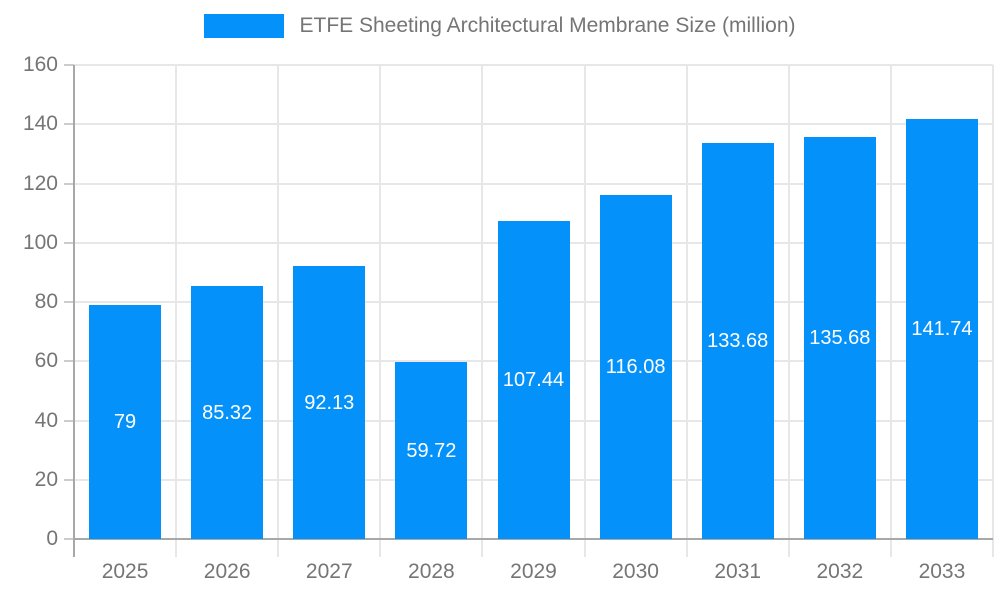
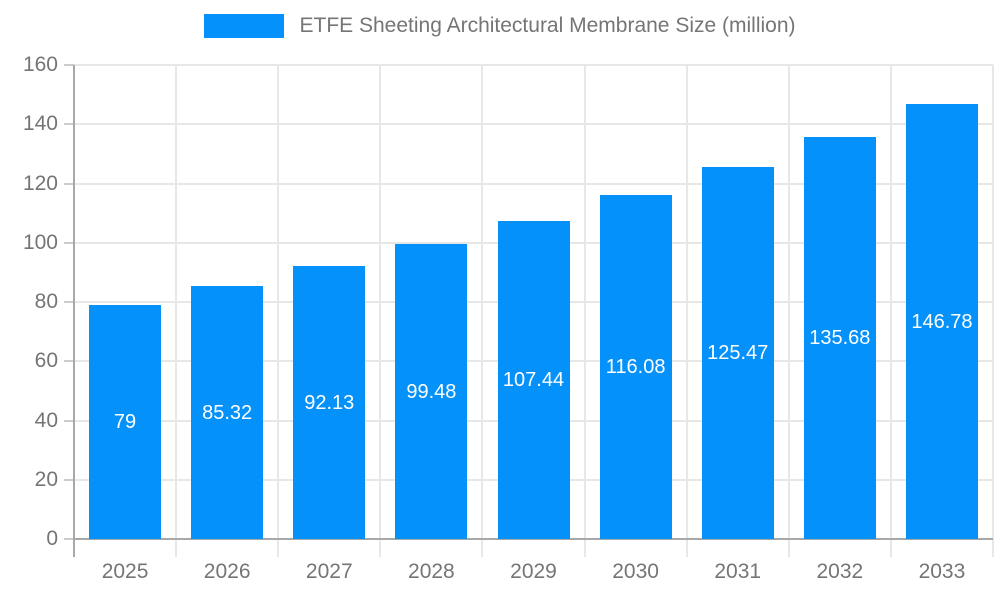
2028: 59.72 -> 99.48
2031: 133.68 -> 125.47
2033: 141.74 -> 146.78
